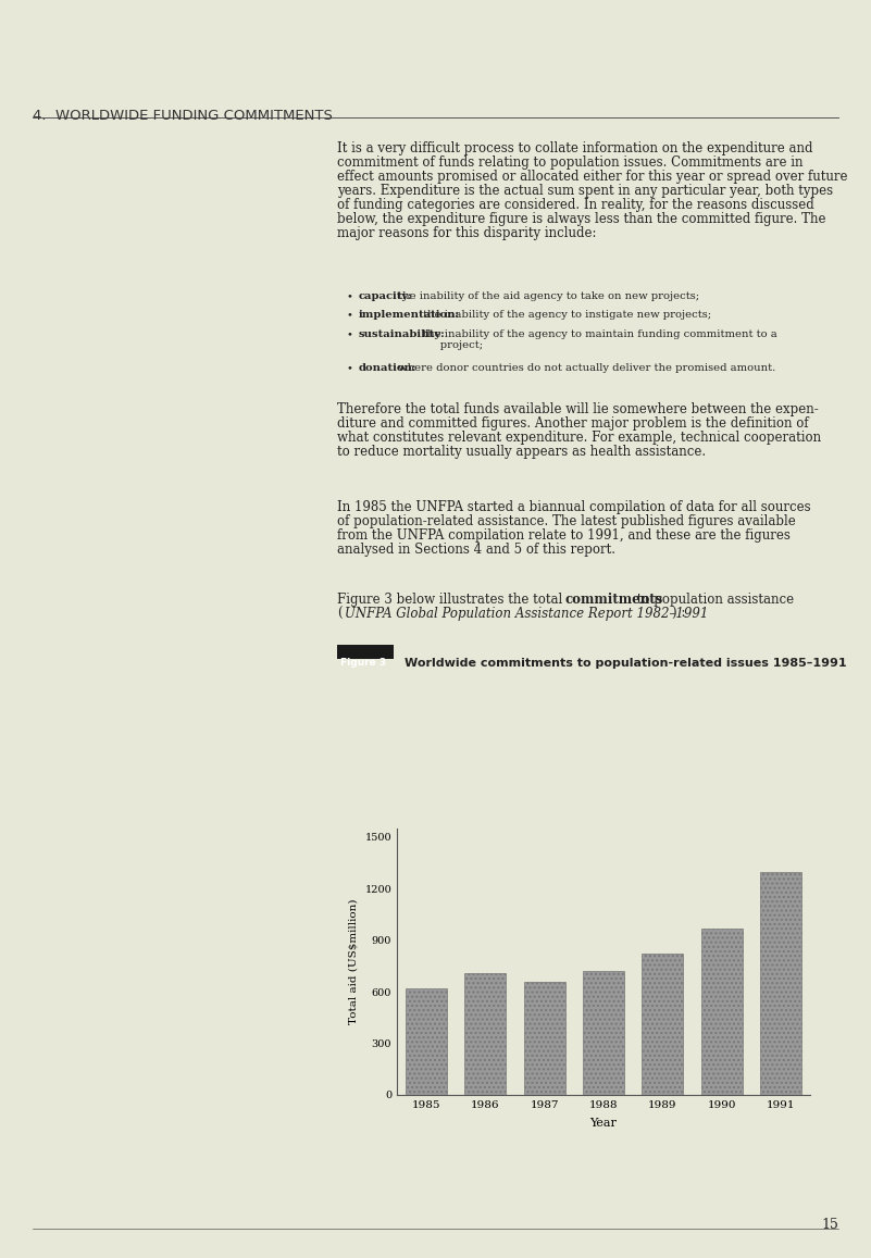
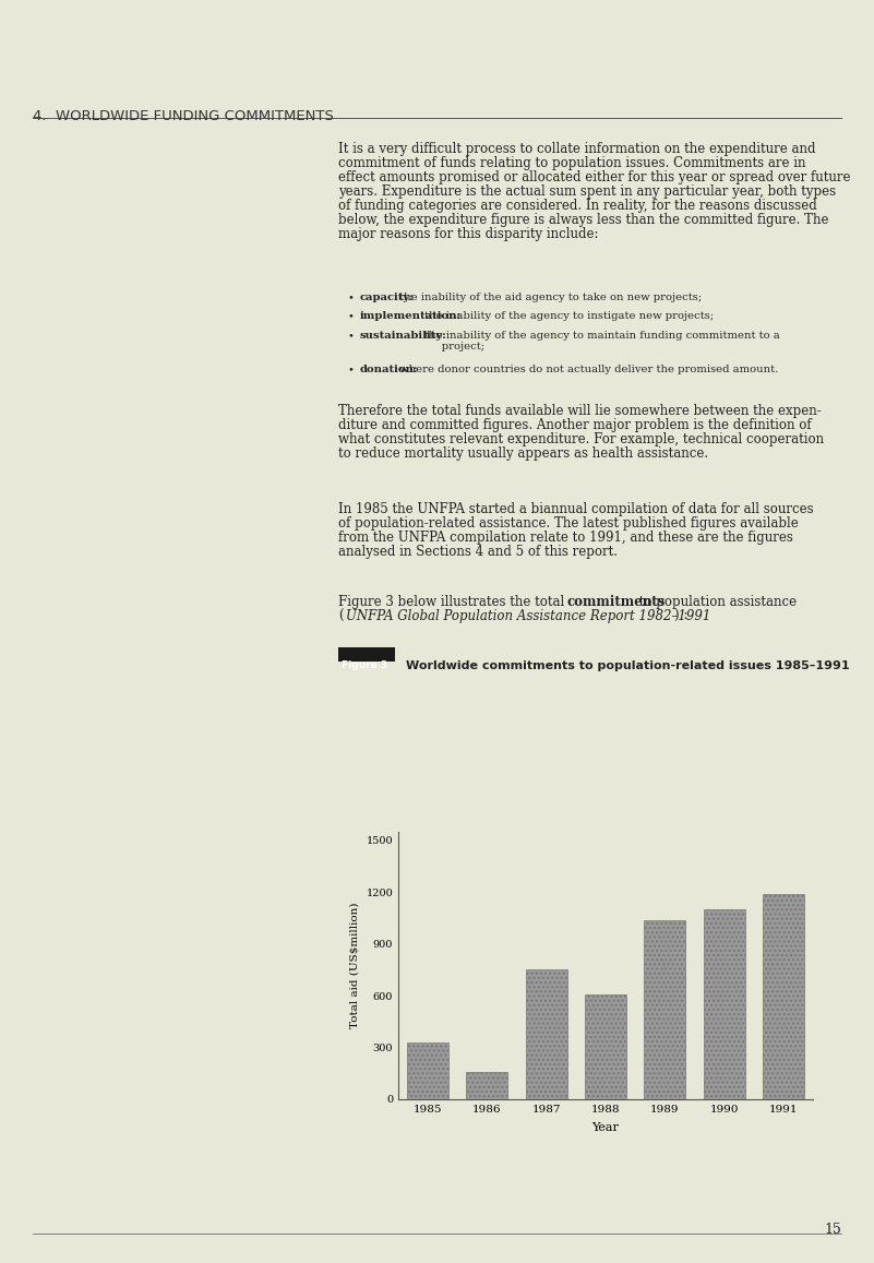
1985: 620 -> 330
1986: 710 -> 160
1987: 660 -> 750
1988: 720 -> 610
1989: 820 -> 1040
1990: 970 -> 1100
1991: 1300 -> 1190
